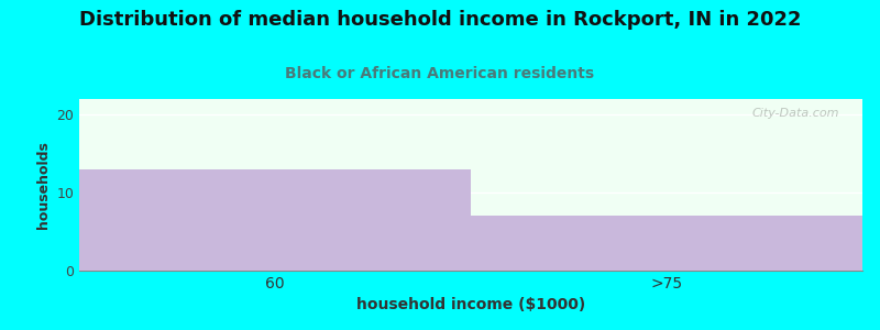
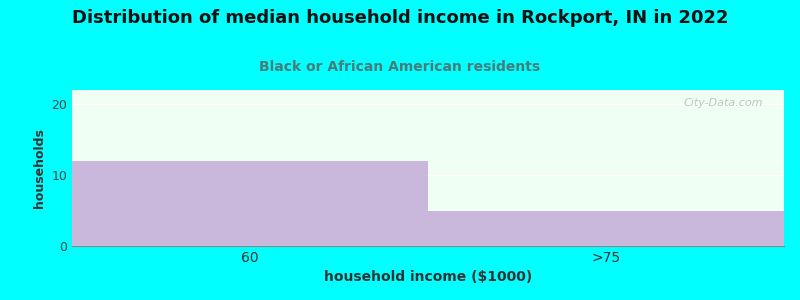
60: 13 -> 12
>75: 7 -> 5
